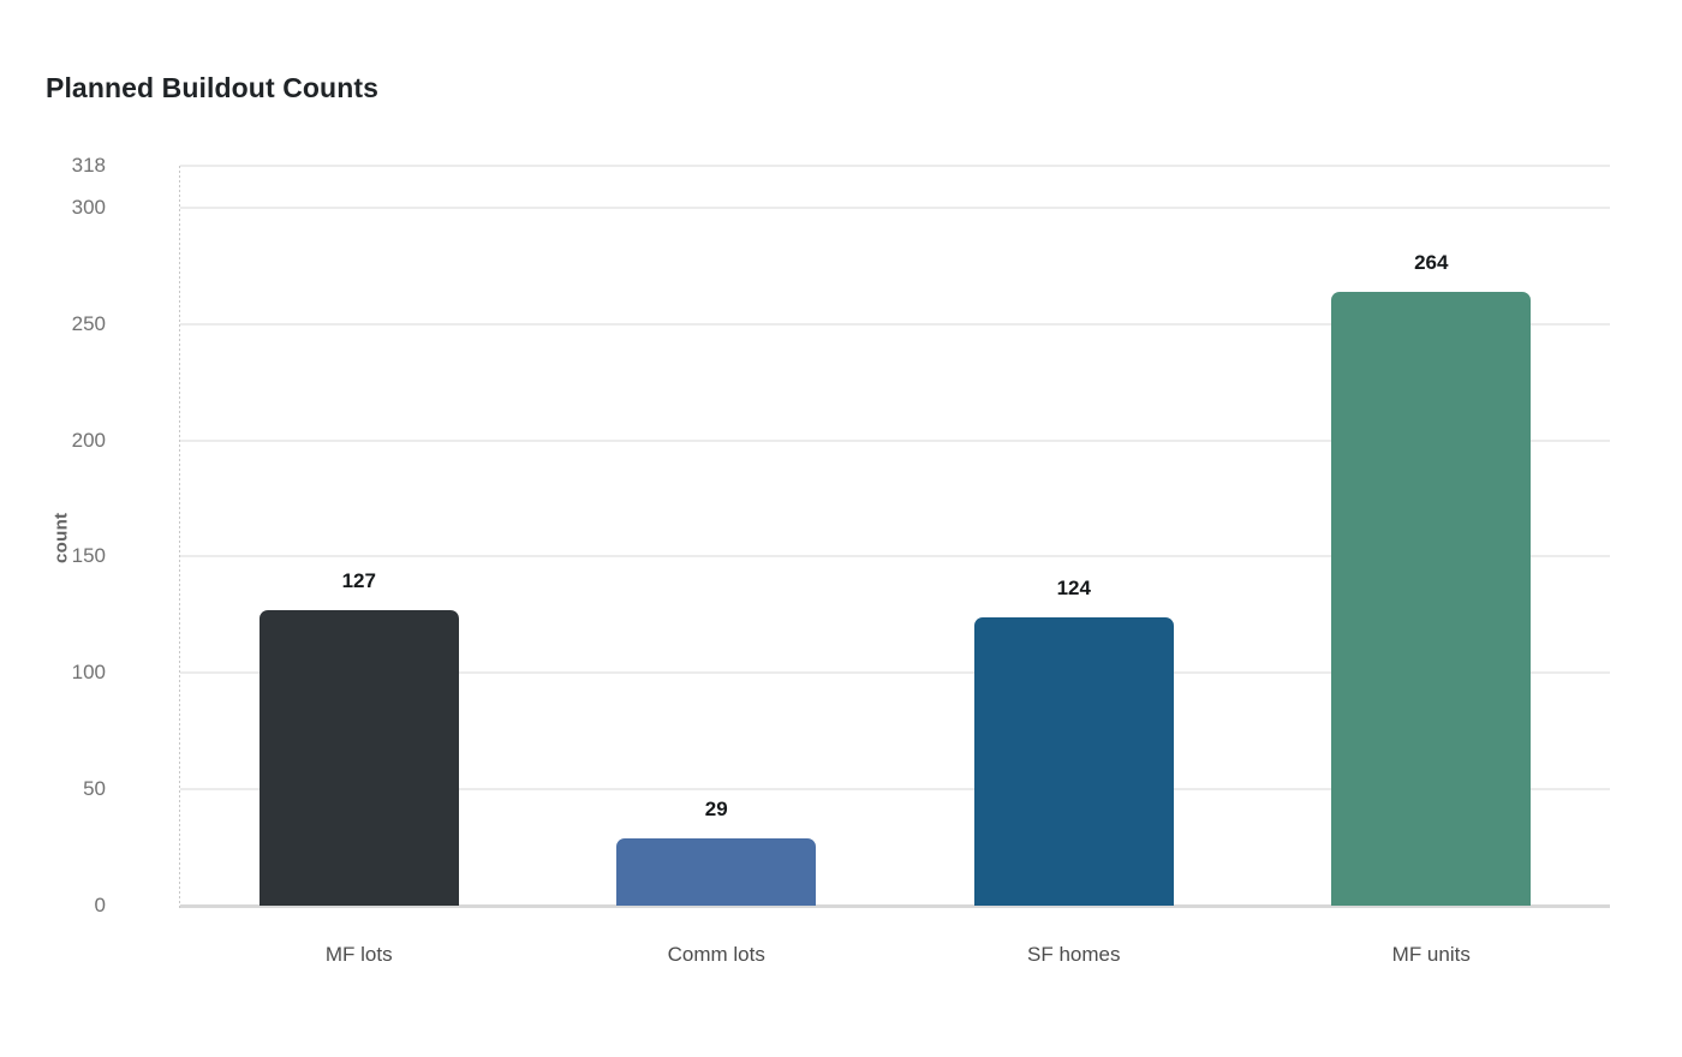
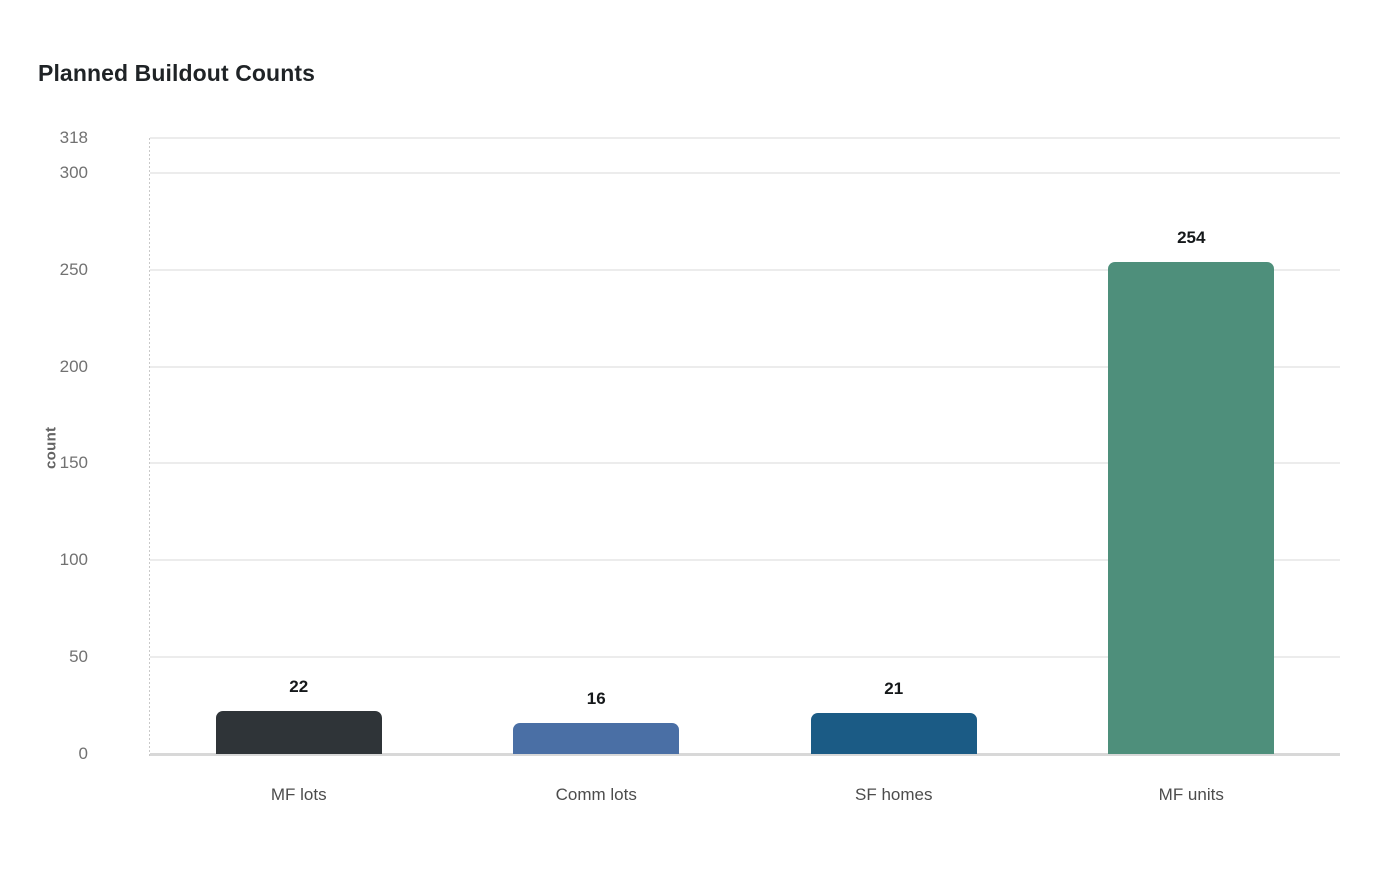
MF lots: 127 -> 22
Comm lots: 29 -> 16
SF homes: 124 -> 21
MF units: 264 -> 254
